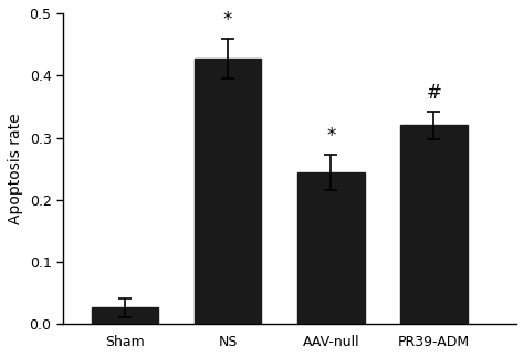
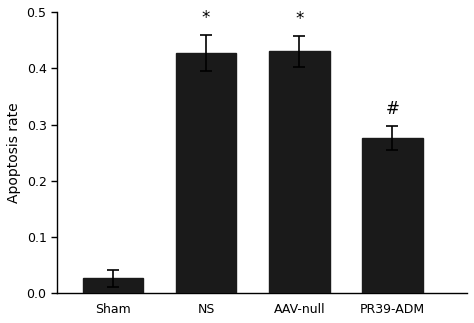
AAV-null: 0.244 -> 0.430
PR39-ADM: 0.320 -> 0.276
